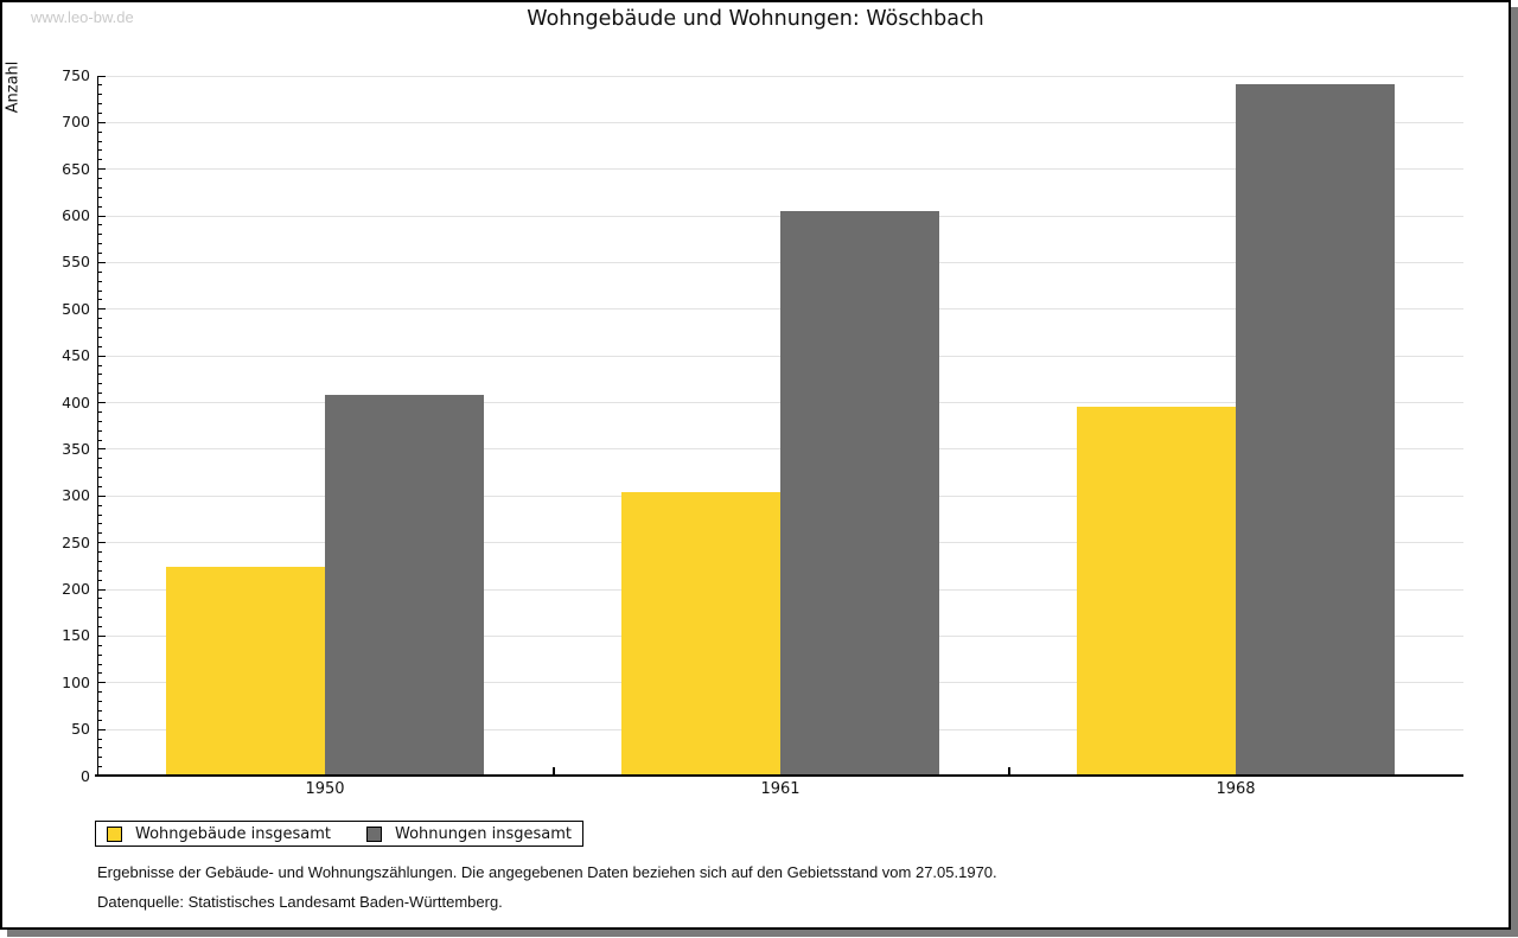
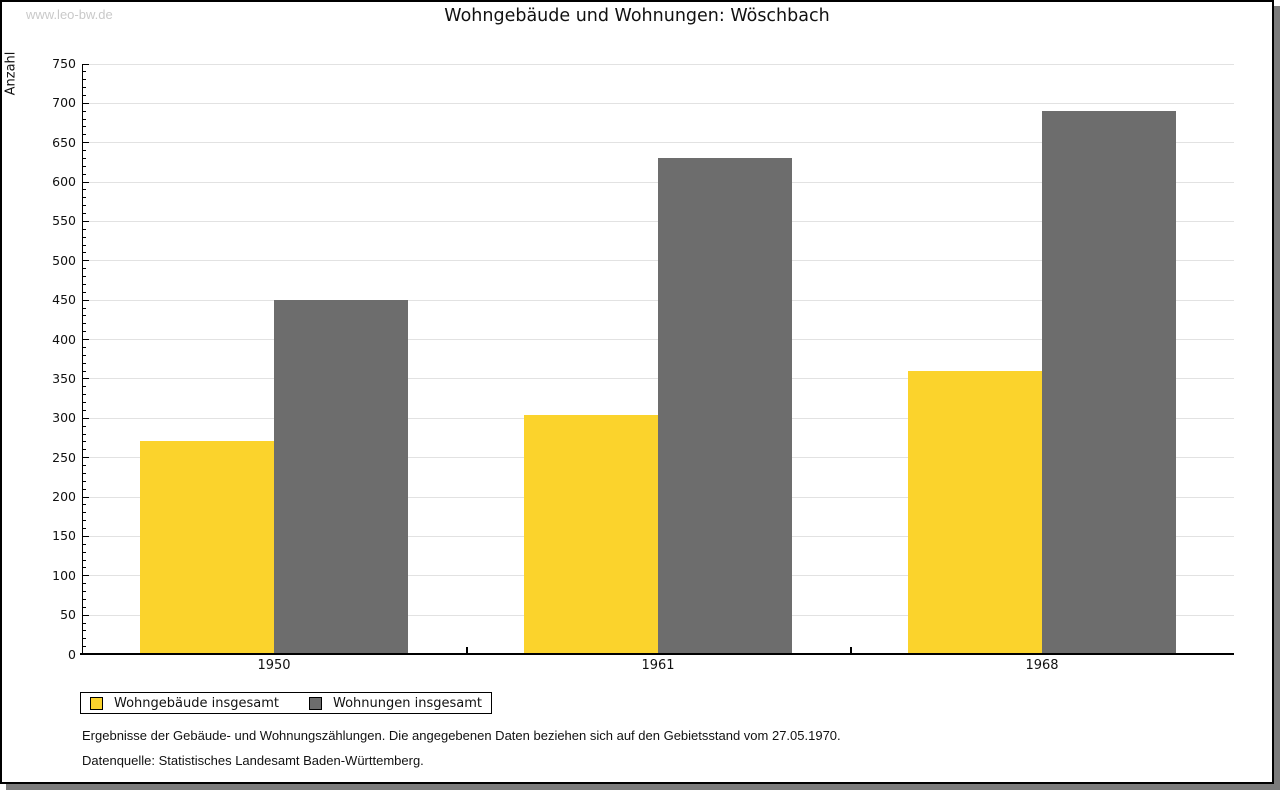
Wohngebäude insgesamt/1950: 220 -> 270
Wohnungen insgesamt/1950: 410 -> 450
Wohnungen insgesamt/1961: 600 -> 630
Wohngebäude insgesamt/1968: 400 -> 360
Wohnungen insgesamt/1968: 740 -> 690
